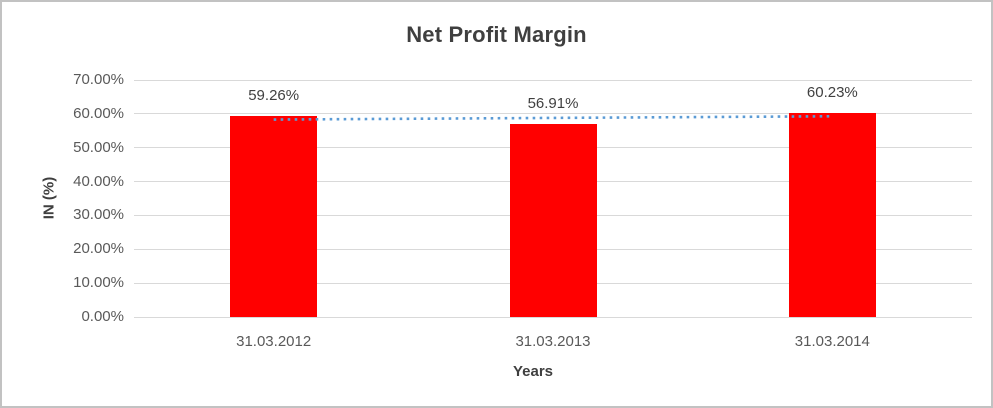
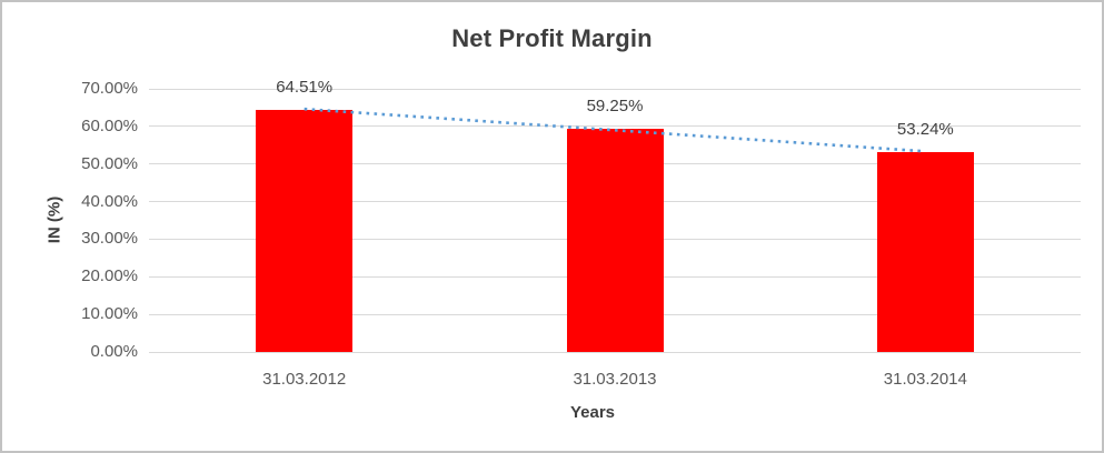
31.03.2012: 59.26% -> 64.51%
31.03.2013: 56.91% -> 59.25%
31.03.2014: 60.23% -> 53.24%
